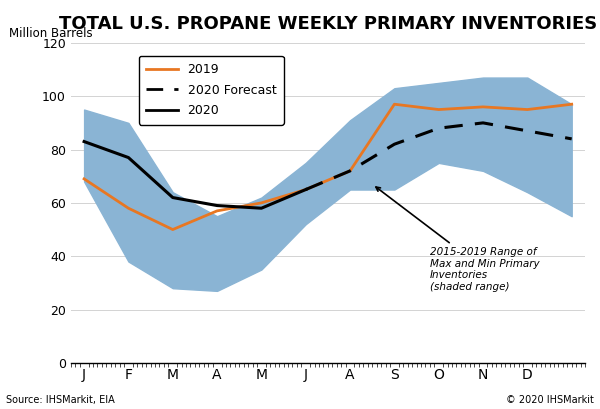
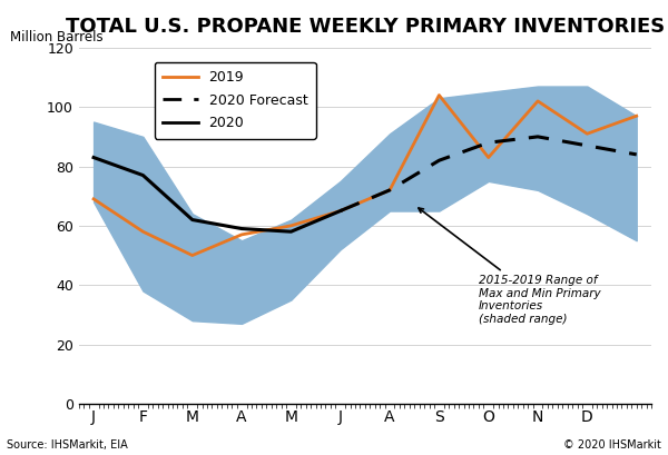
2019/S: 97 -> 104
2019/O: 95 -> 83
2019/N: 96 -> 102
2019/D: 95 -> 91
